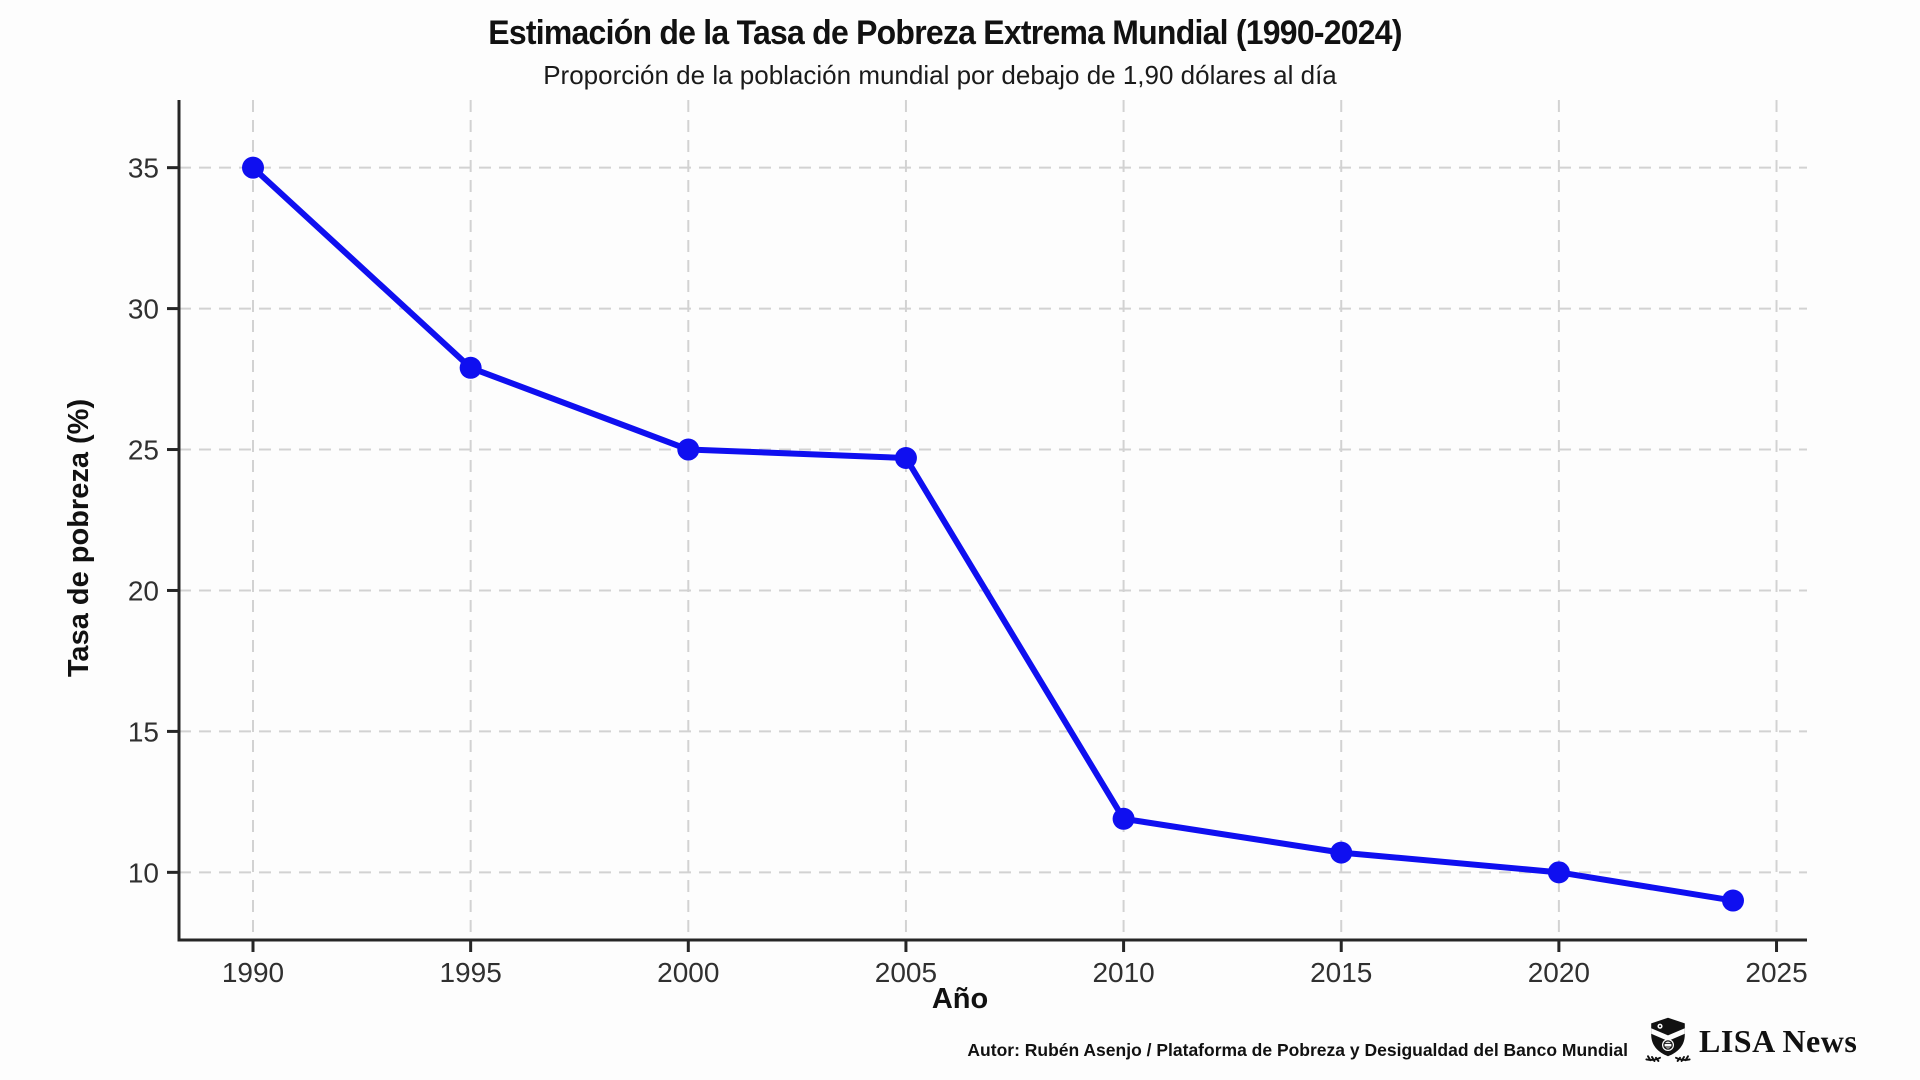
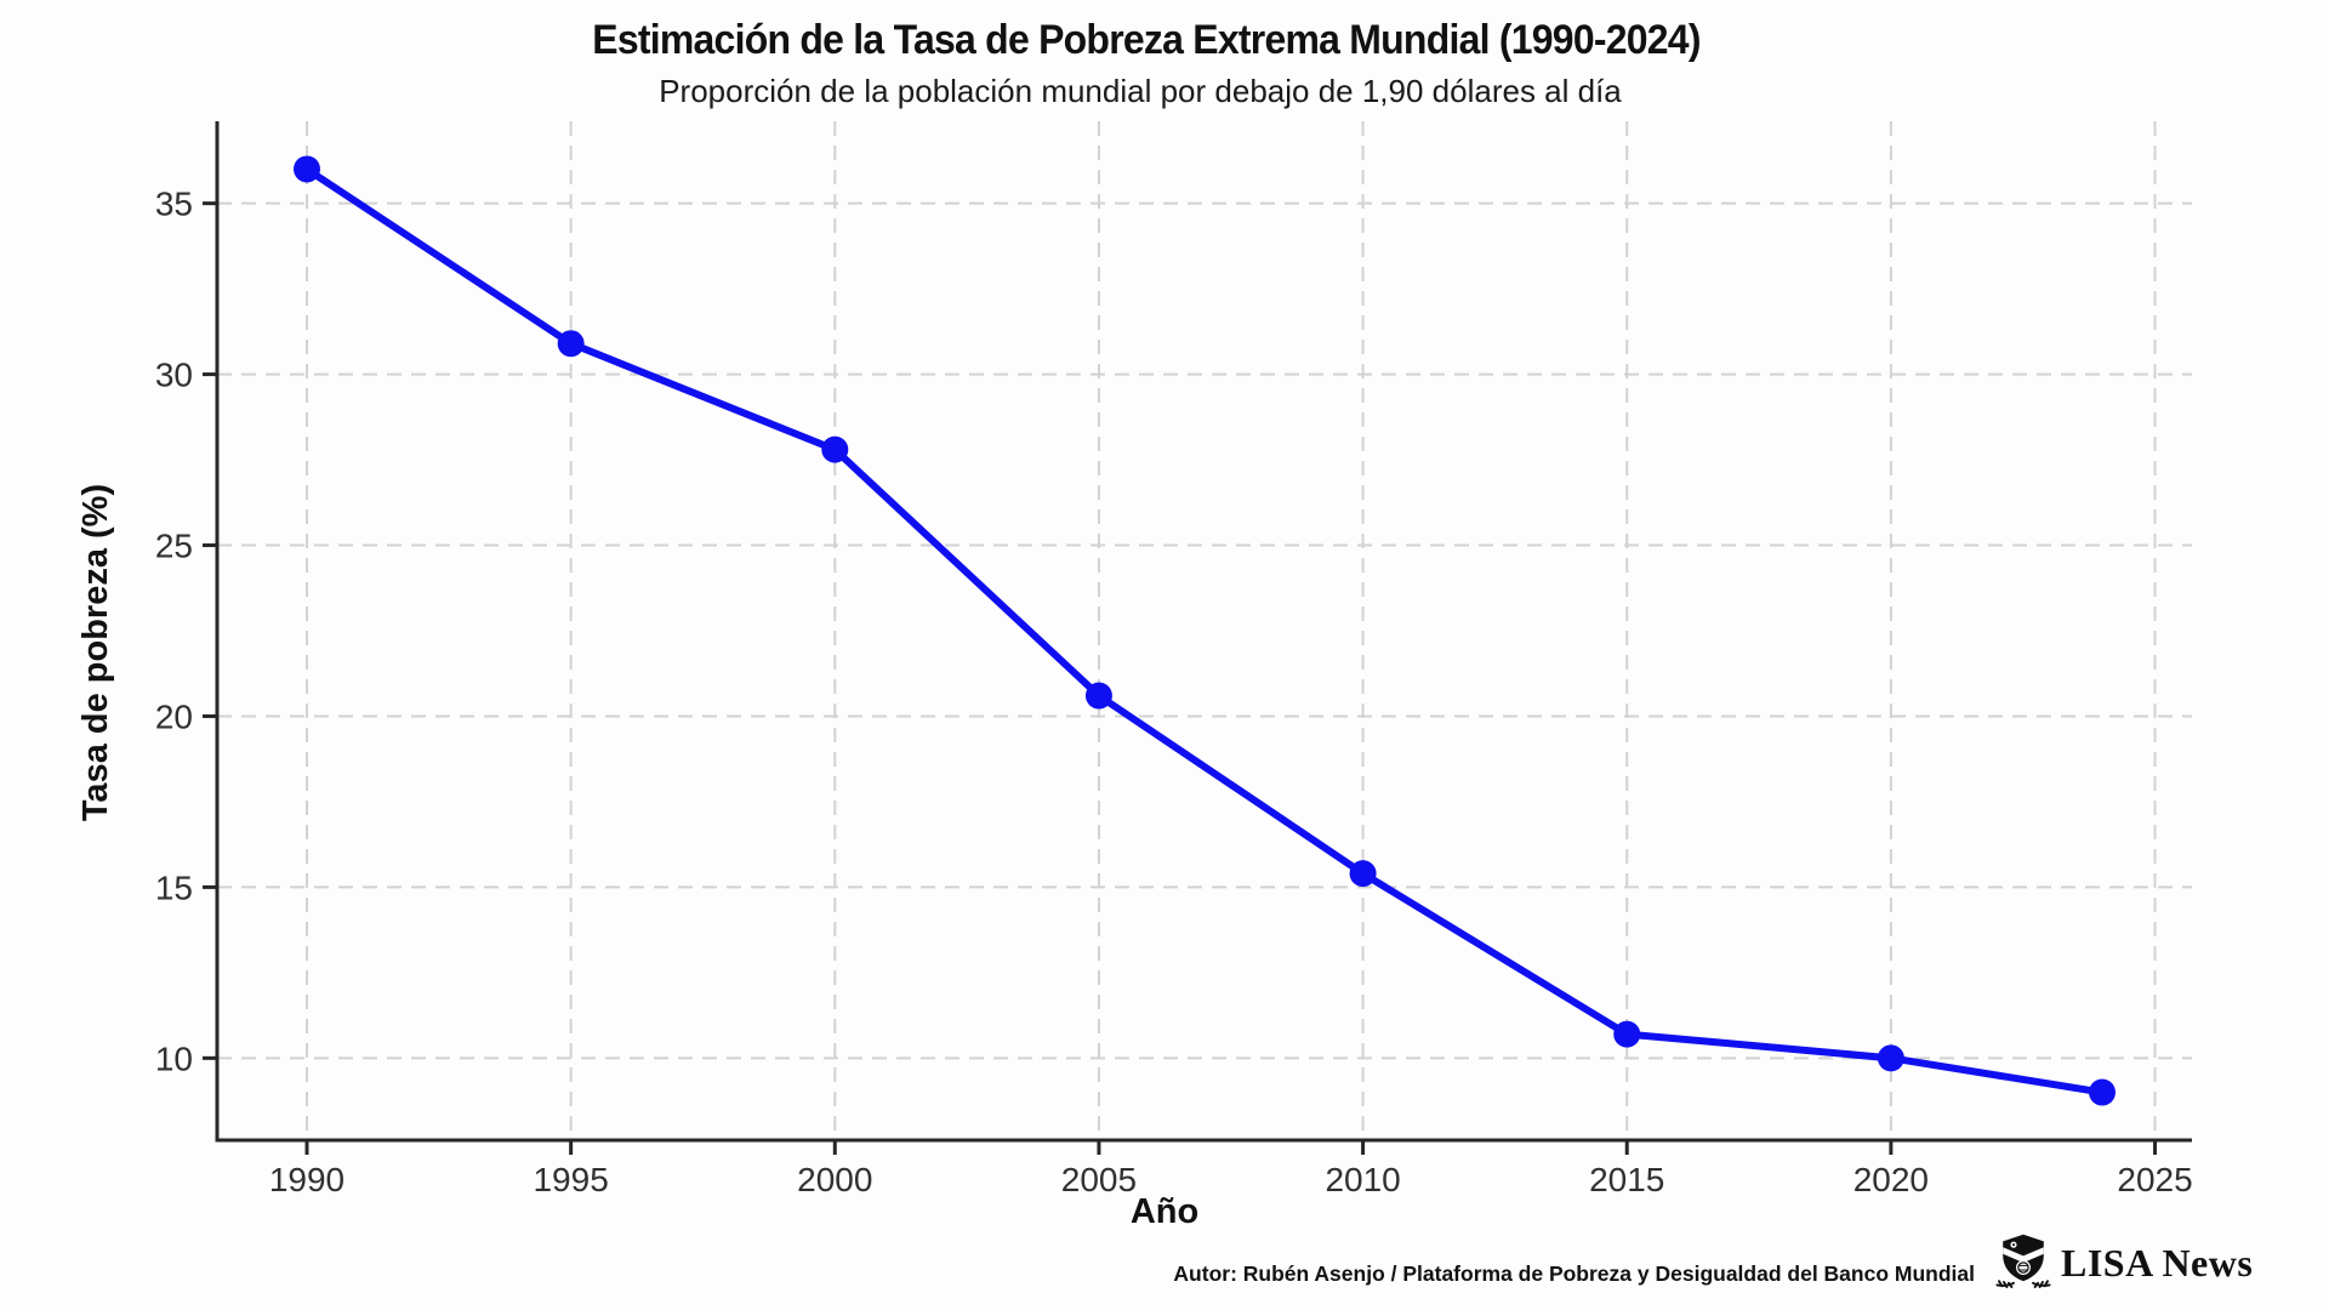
1990: 35.0 -> 36.0
1995: 27.9 -> 30.9
2000: 25.0 -> 27.8
2005: 24.7 -> 20.6
2010: 11.9 -> 15.4
